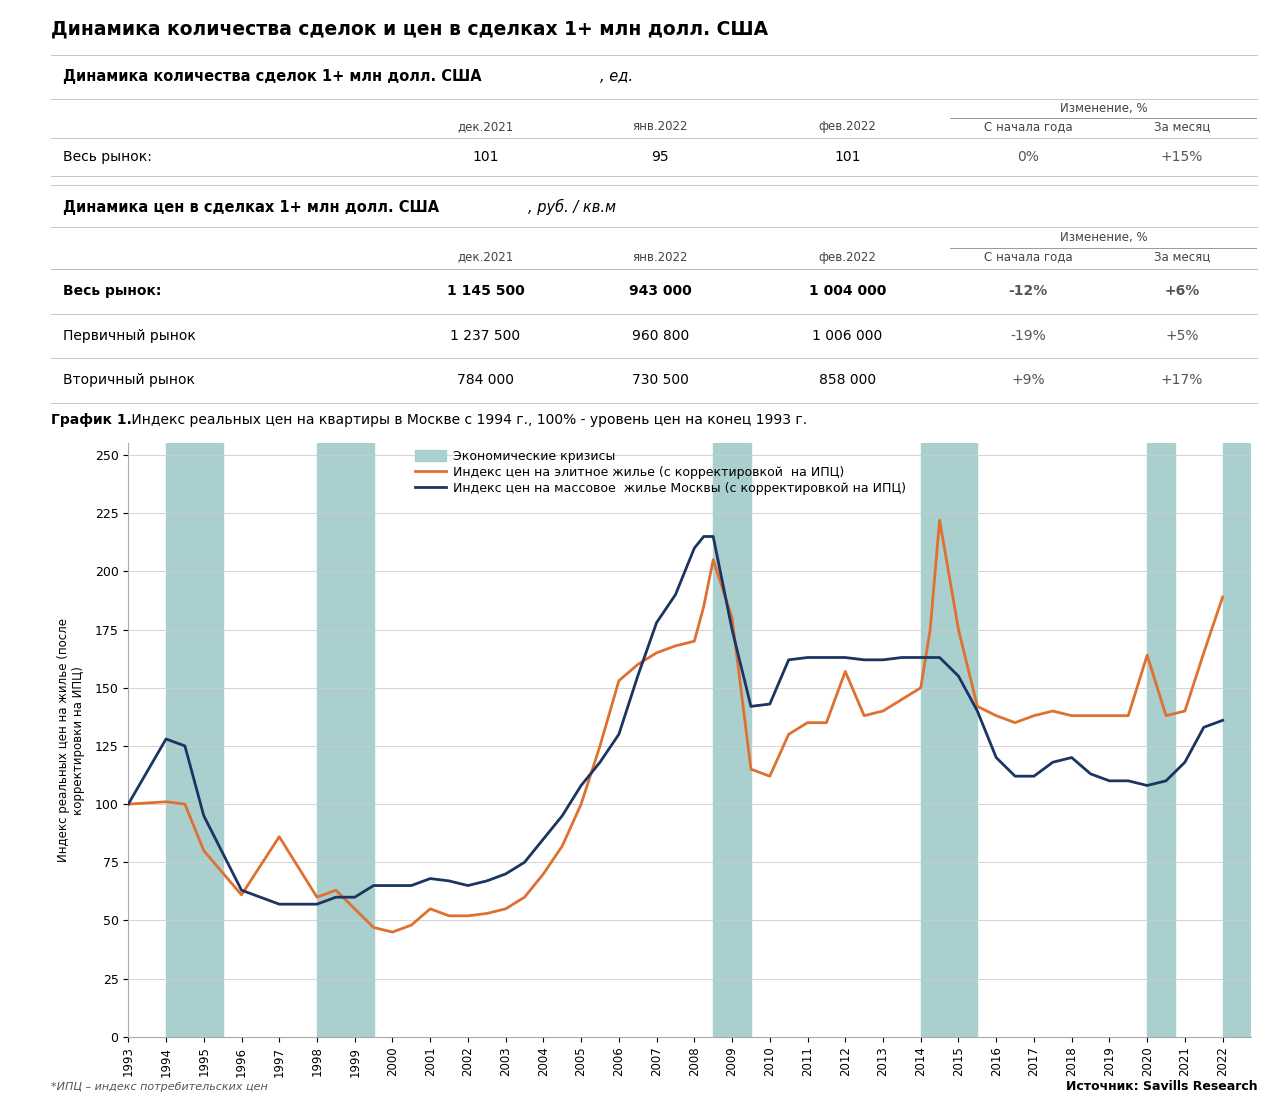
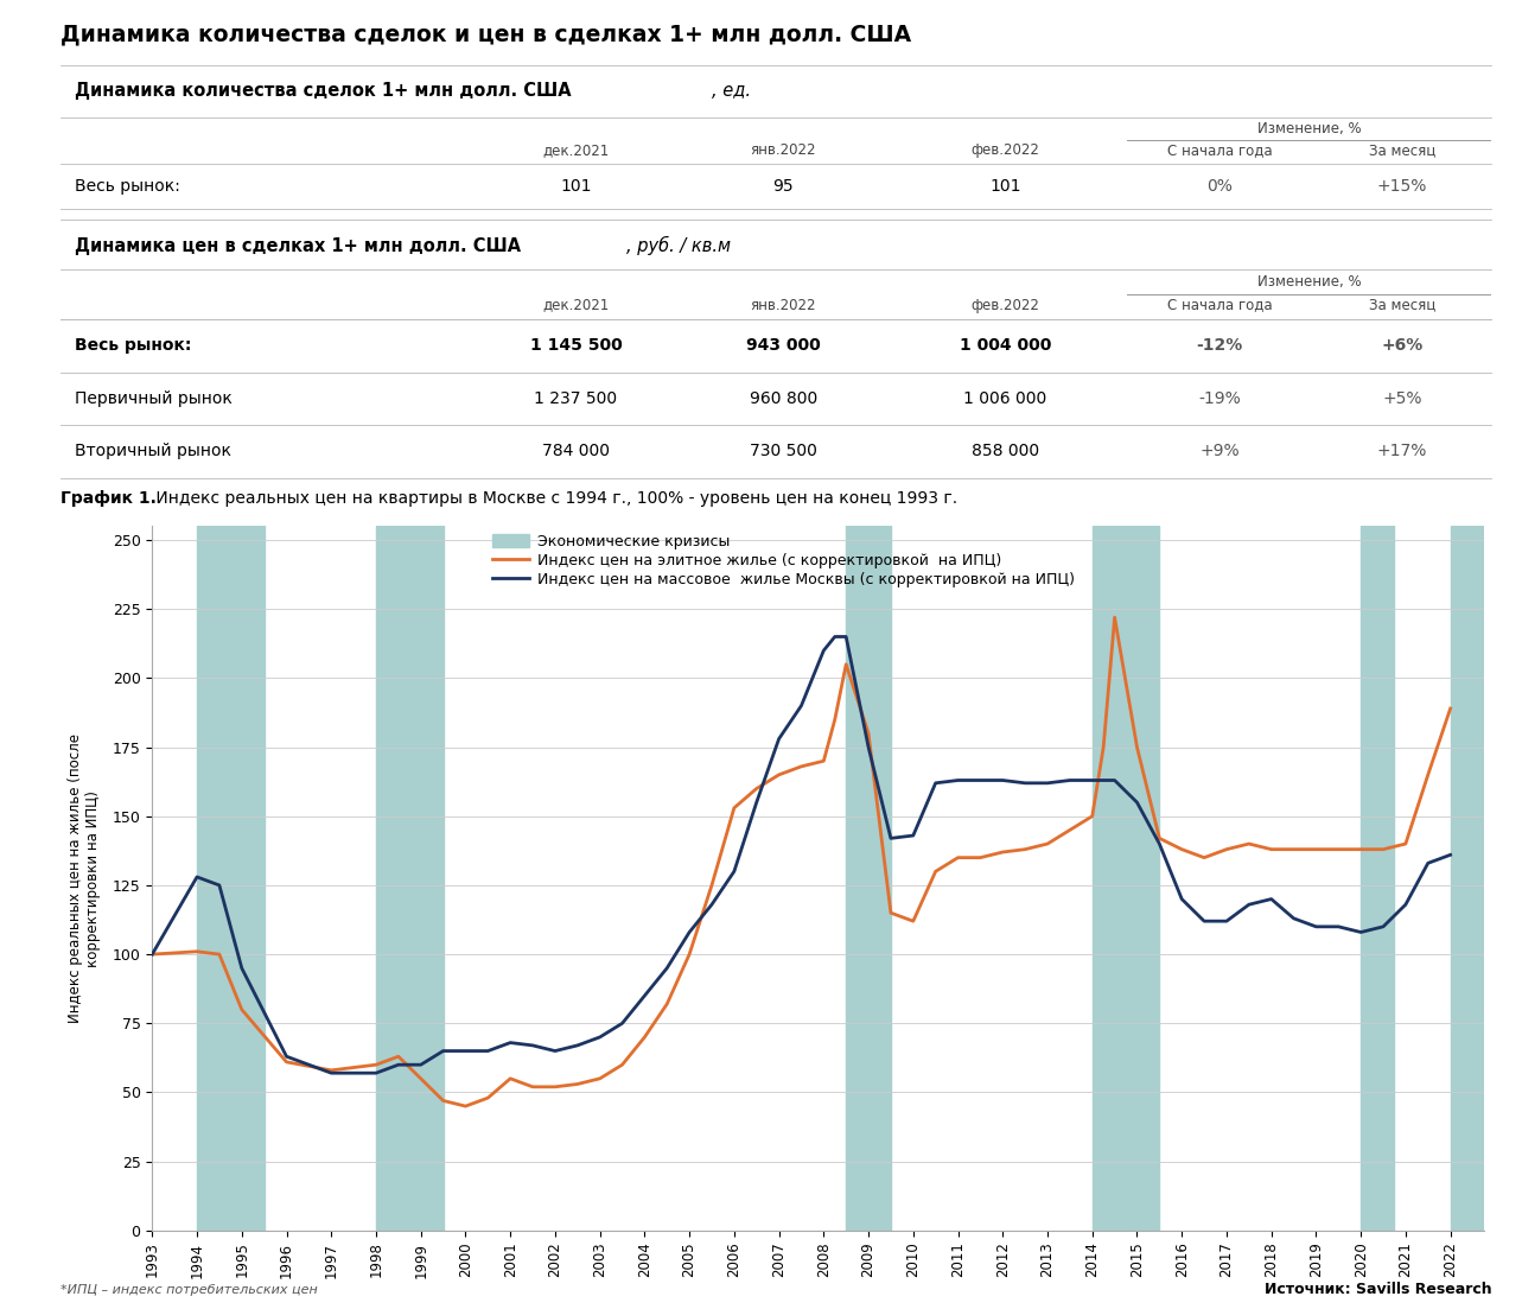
Индекс цен на элитное жилье (с корректировкой на ИПЦ)/1997: 86 -> 58
Индекс цен на элитное жилье (с корректировкой на ИПЦ)/2012: 157 -> 137
Индекс цен на элитное жилье (с корректировкой на ИПЦ)/2020: 164 -> 138
